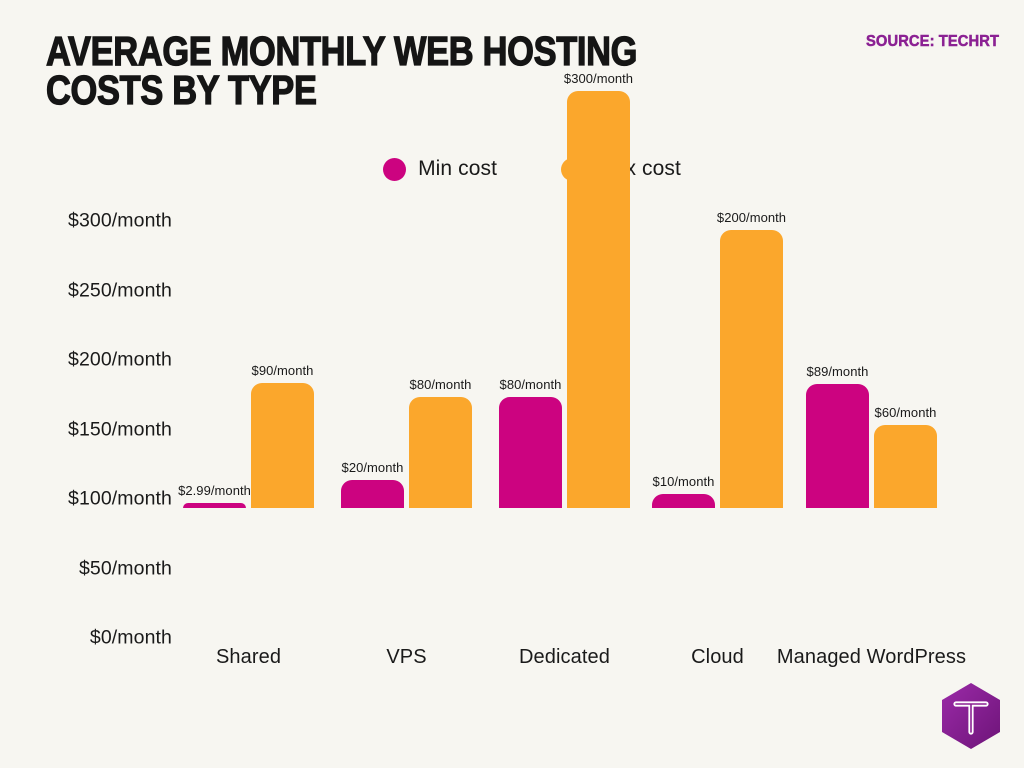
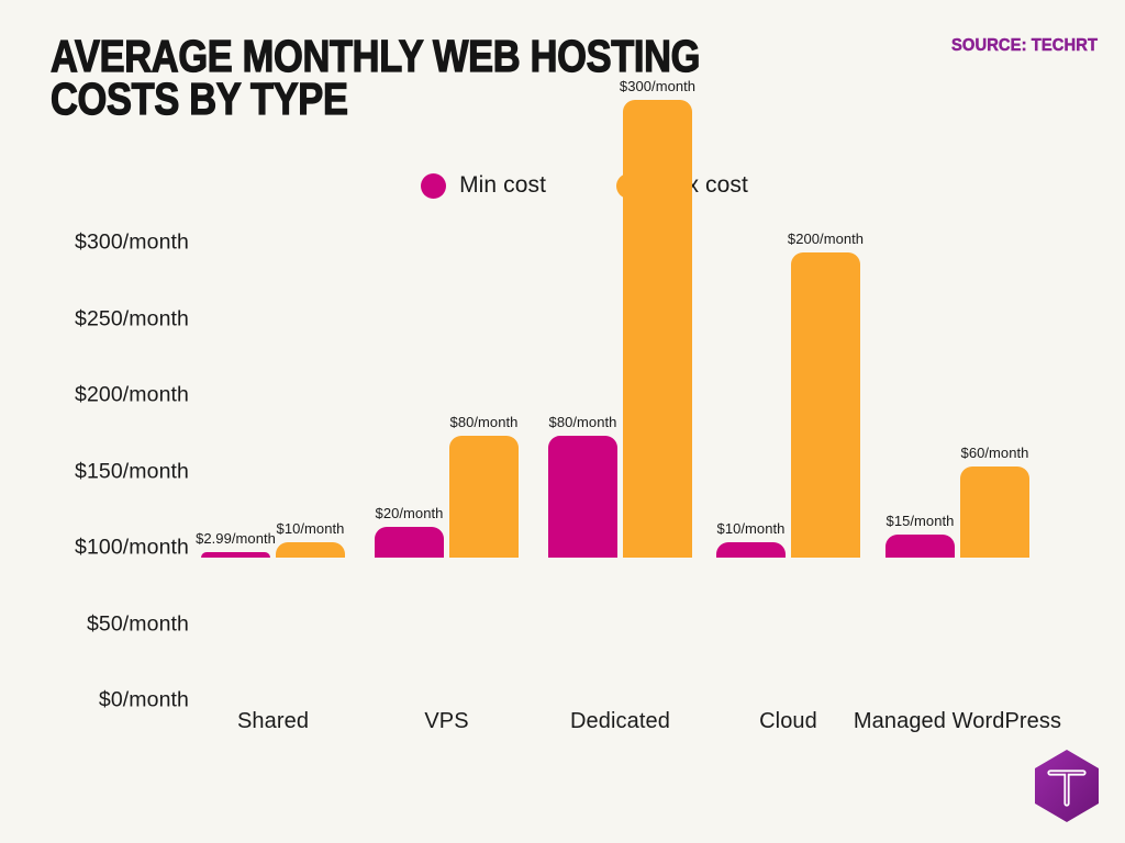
Max cost/Shared: 90 -> 10
Min cost/Managed WordPress: 89 -> 15
